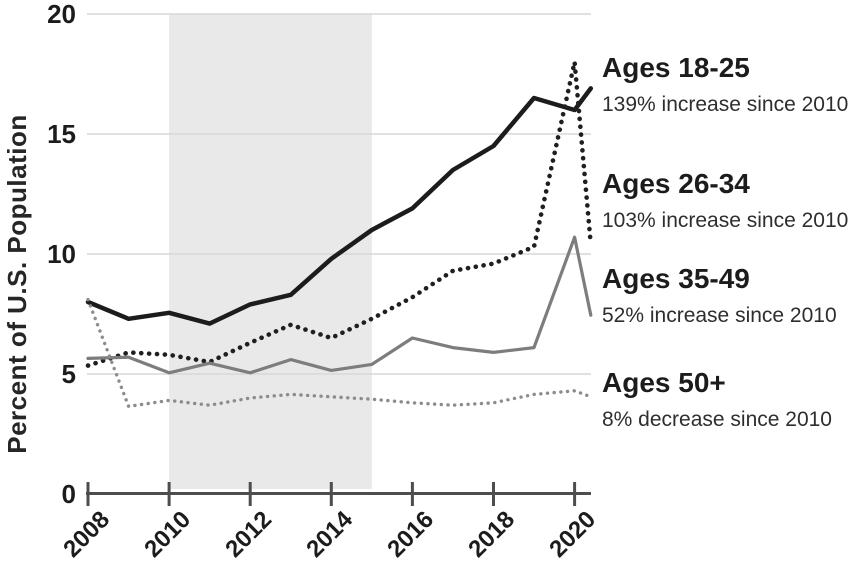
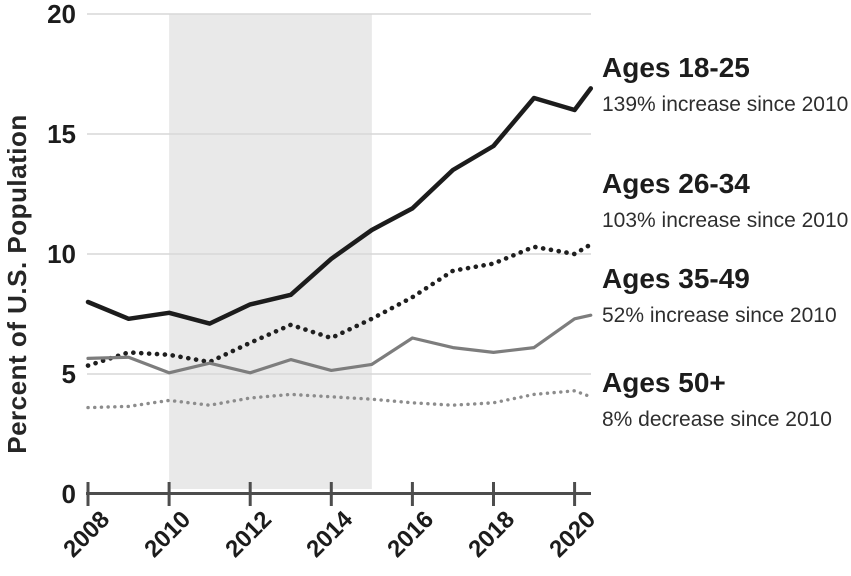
Ages 50+/2008: 8.1 -> 3.6
Ages 26-34/2020: 18.0 -> 10.0
Ages 35-49/2020: 10.7 -> 7.3
